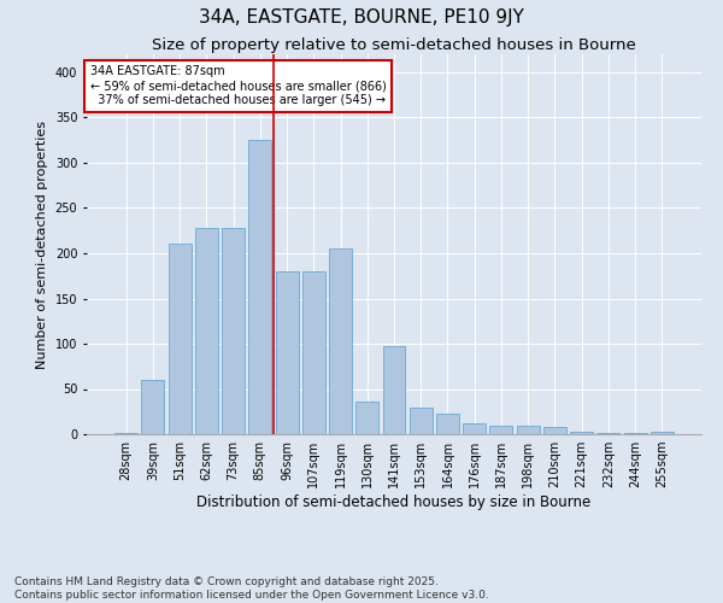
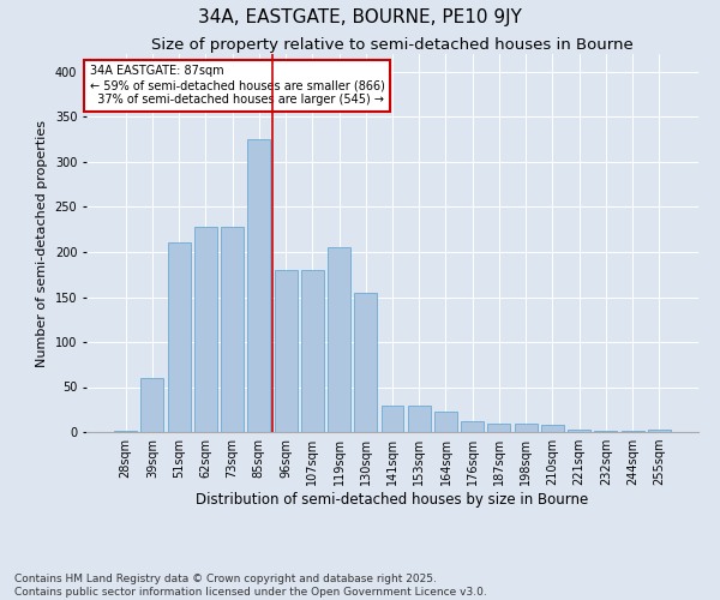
130sqm: 36 -> 155
141sqm: 98 -> 30
